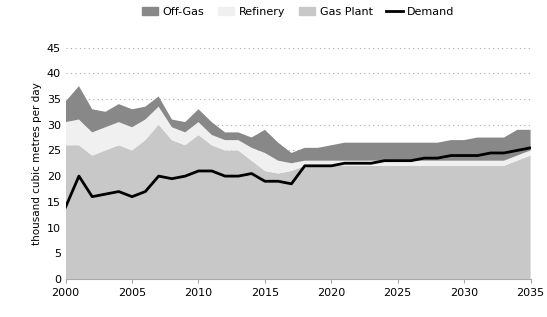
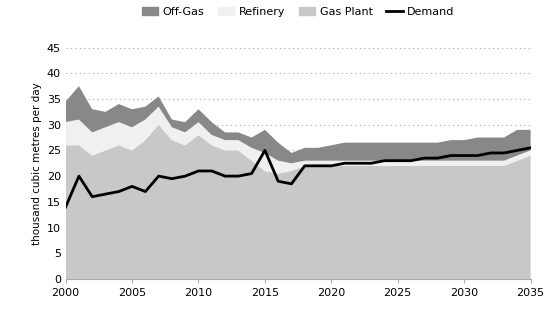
Demand/2005: 16.0 -> 18.0
Demand/2015: 19.0 -> 25.0
